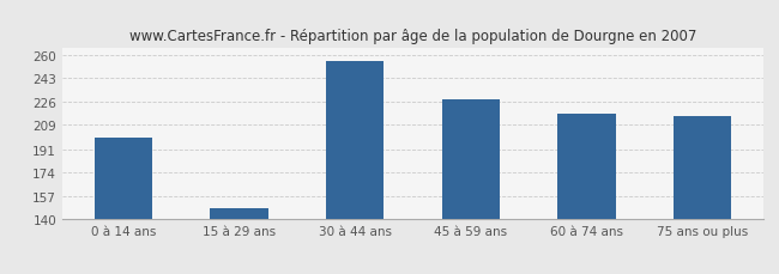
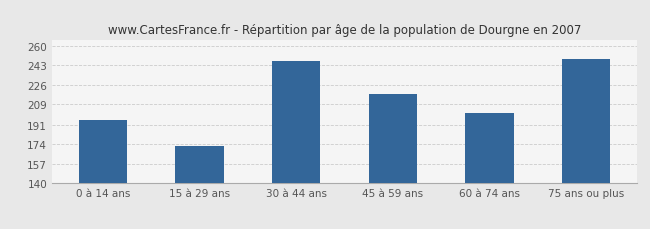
0 à 14 ans: 200 -> 195
15 à 29 ans: 148 -> 172
30 à 44 ans: 256 -> 247
45 à 59 ans: 228 -> 218
60 à 74 ans: 217 -> 201
75 ans ou plus: 215 -> 249
